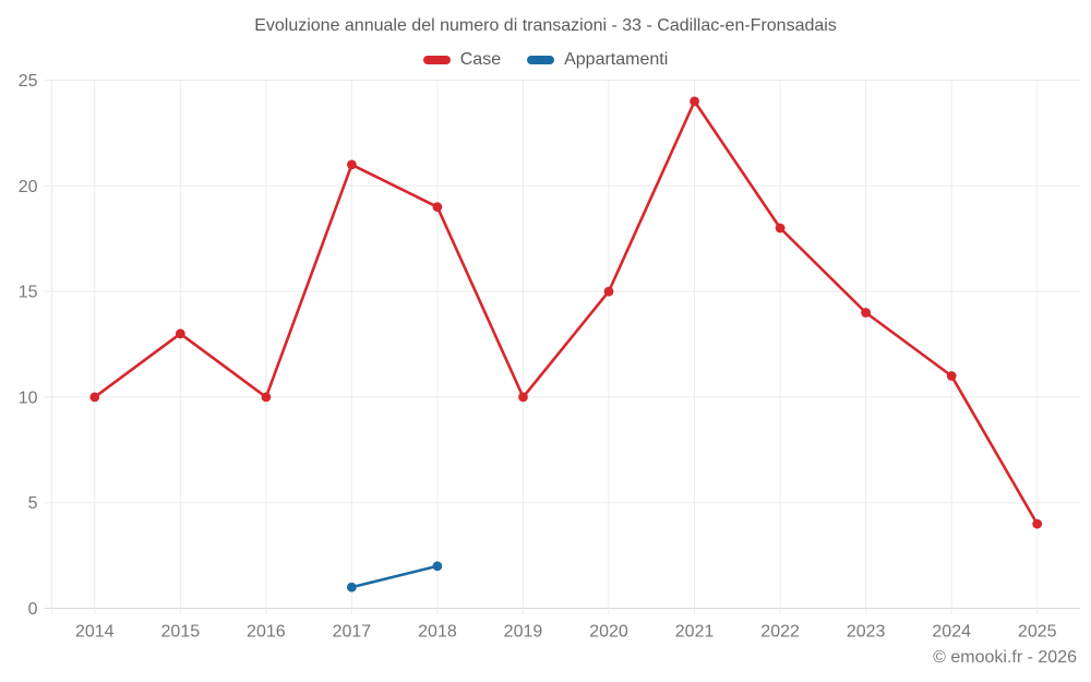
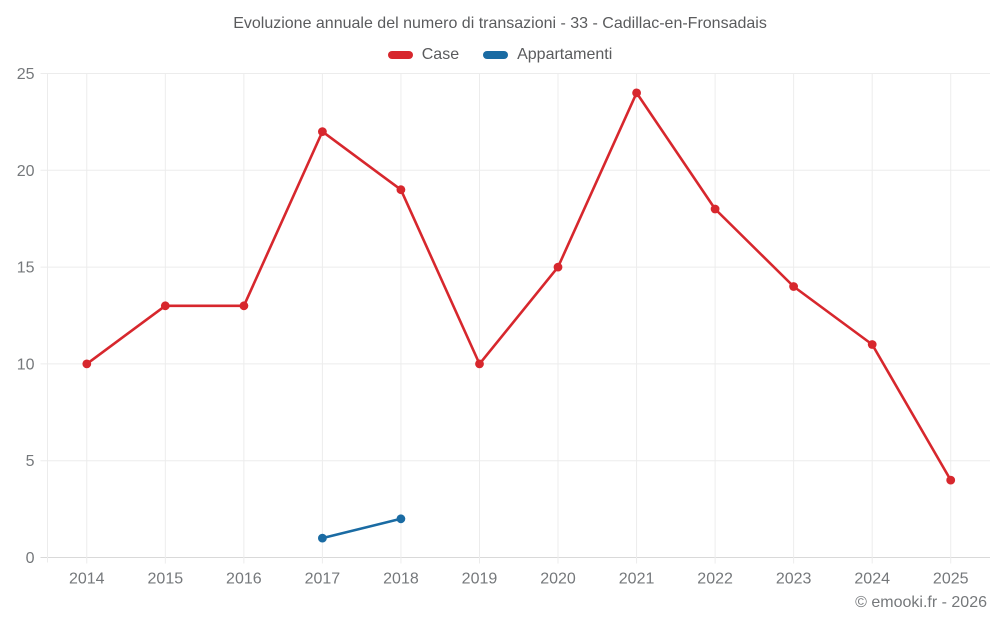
Case/2016: 10 -> 13
Case/2017: 21 -> 22
